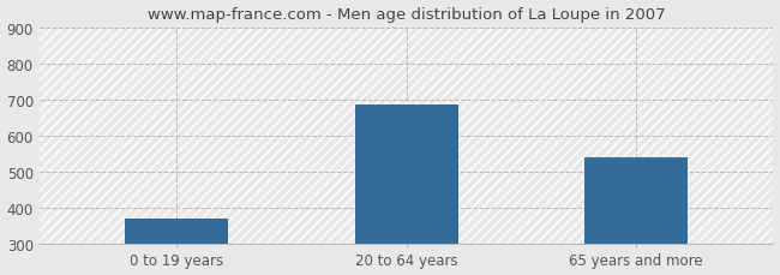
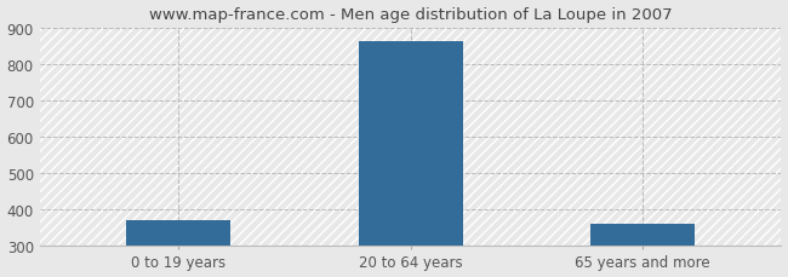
20 to 64 years: 685 -> 862
65 years and more: 540 -> 358
